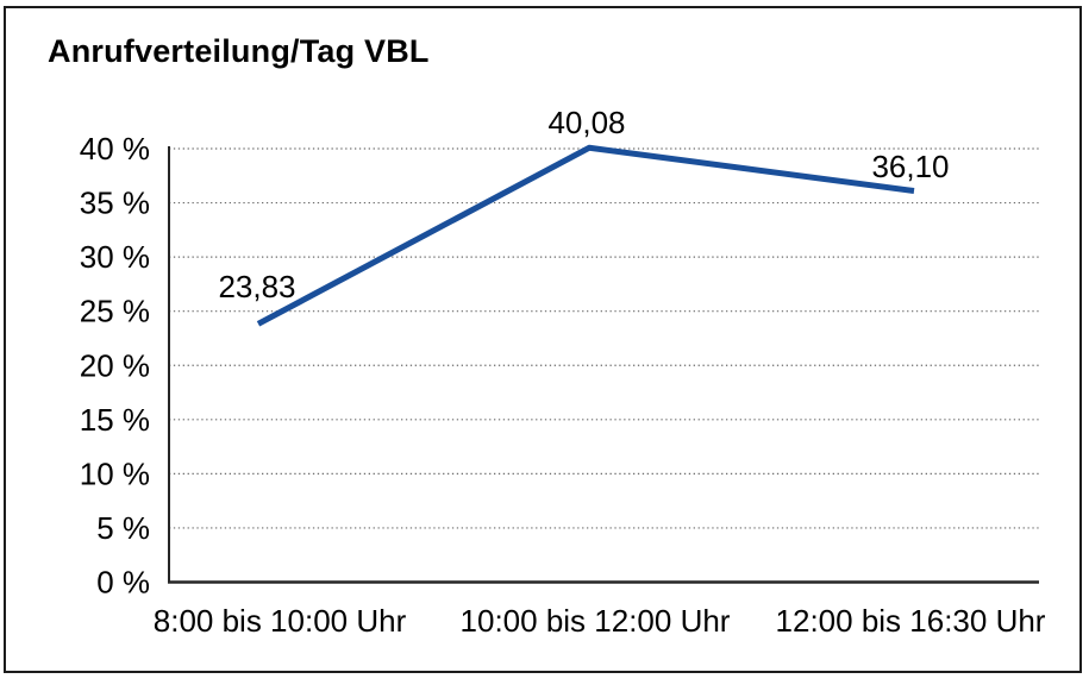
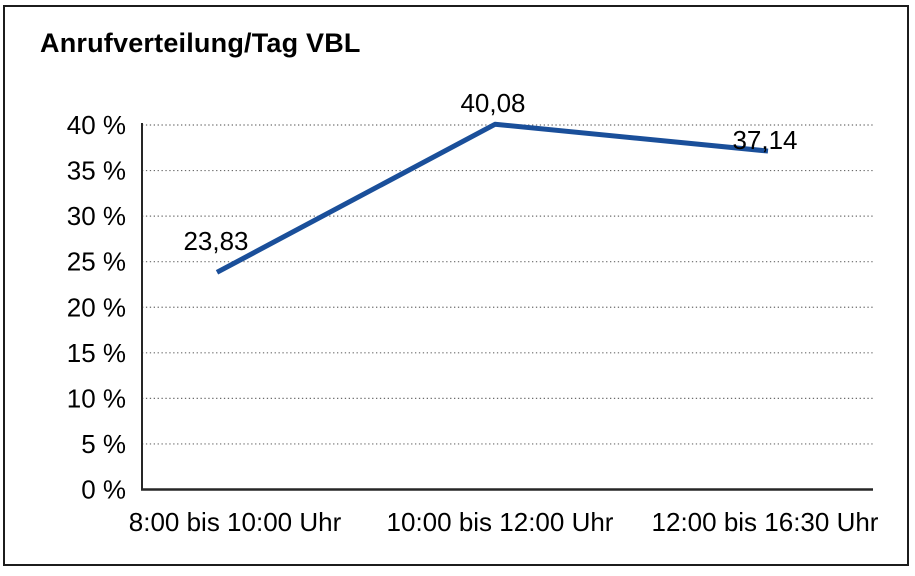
12:00 bis 16:30 Uhr: 36,10 -> 37,14
